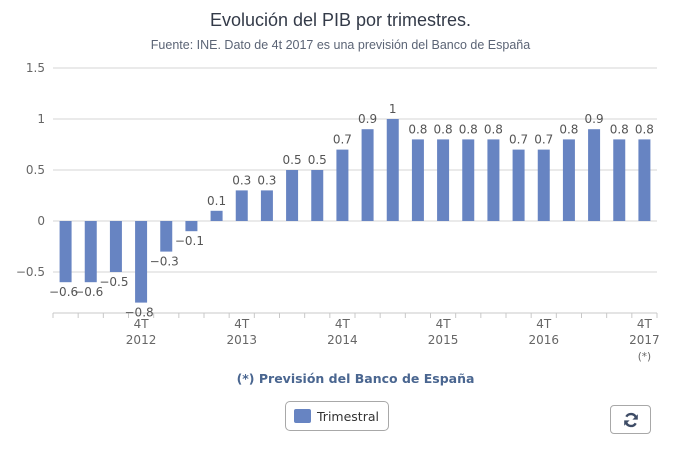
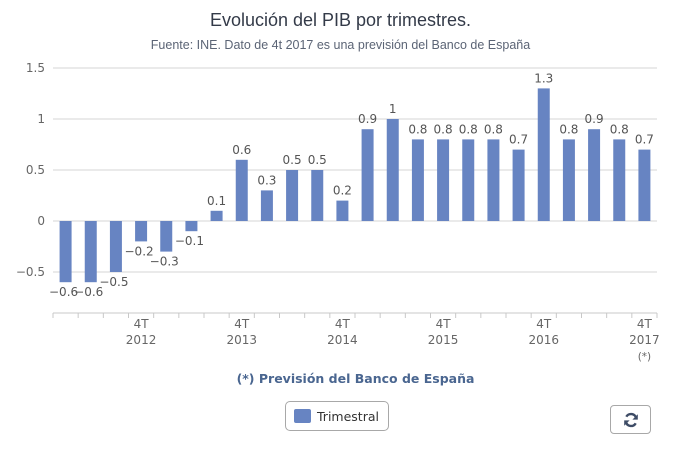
4T 2012: −0.8 -> −0.2
4T 2013: 0.3 -> 0.6
4T 2014: 0.7 -> 0.2
4T 2016: 0.7 -> 1.3
4T 2017: 0.8 -> 0.7
